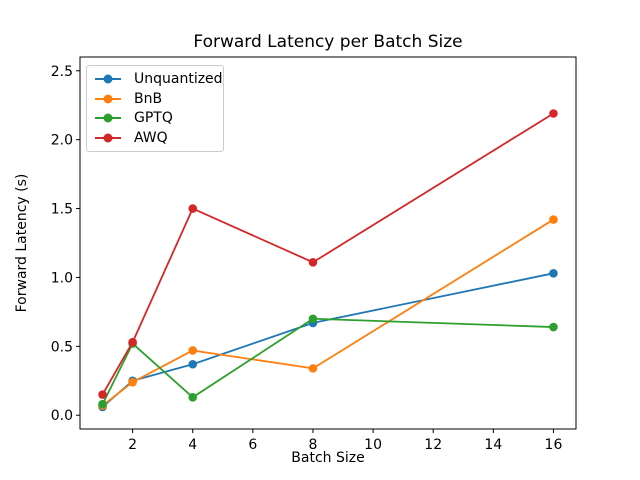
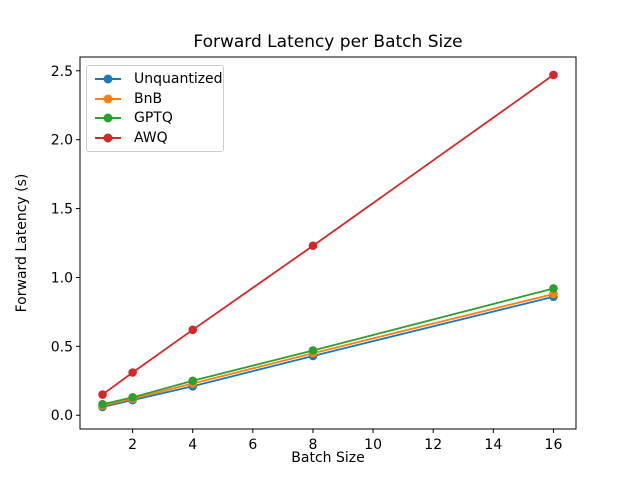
Unquantized/2: 0.25 -> 0.11
BnB/2: 0.24 -> 0.12
GPTQ/2: 0.52 -> 0.13
AWQ/2: 0.53 -> 0.31
Unquantized/4: 0.37 -> 0.21
BnB/4: 0.47 -> 0.23
GPTQ/4: 0.13 -> 0.25
AWQ/4: 1.50 -> 0.62
Unquantized/8: 0.67 -> 0.43
BnB/8: 0.34 -> 0.45
GPTQ/8: 0.70 -> 0.47
AWQ/8: 1.11 -> 1.23
Unquantized/16: 1.03 -> 0.86
BnB/16: 1.42 -> 0.88
GPTQ/16: 0.64 -> 0.92
AWQ/16: 2.19 -> 2.47
